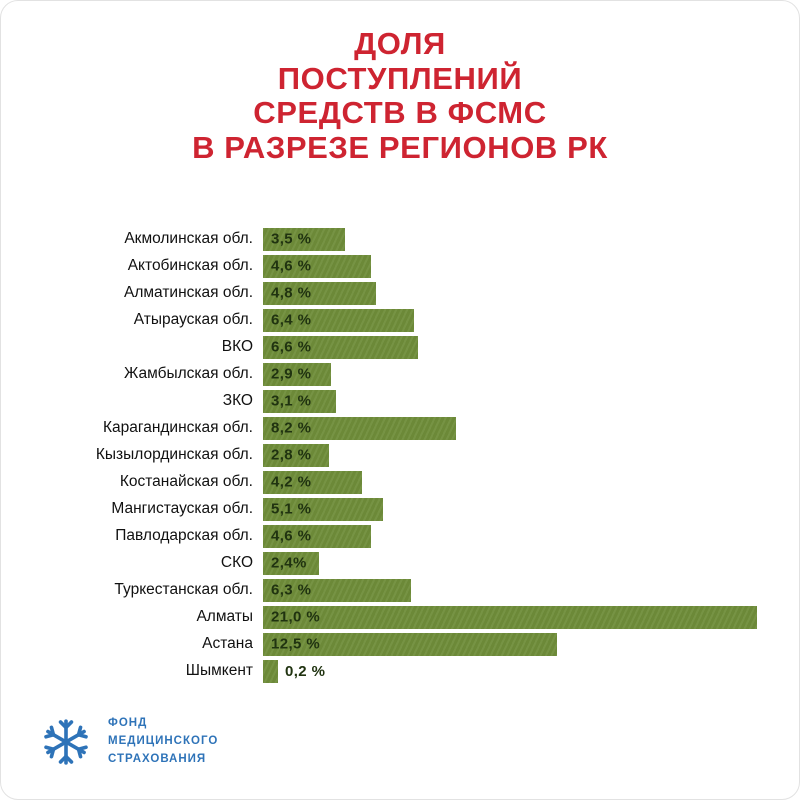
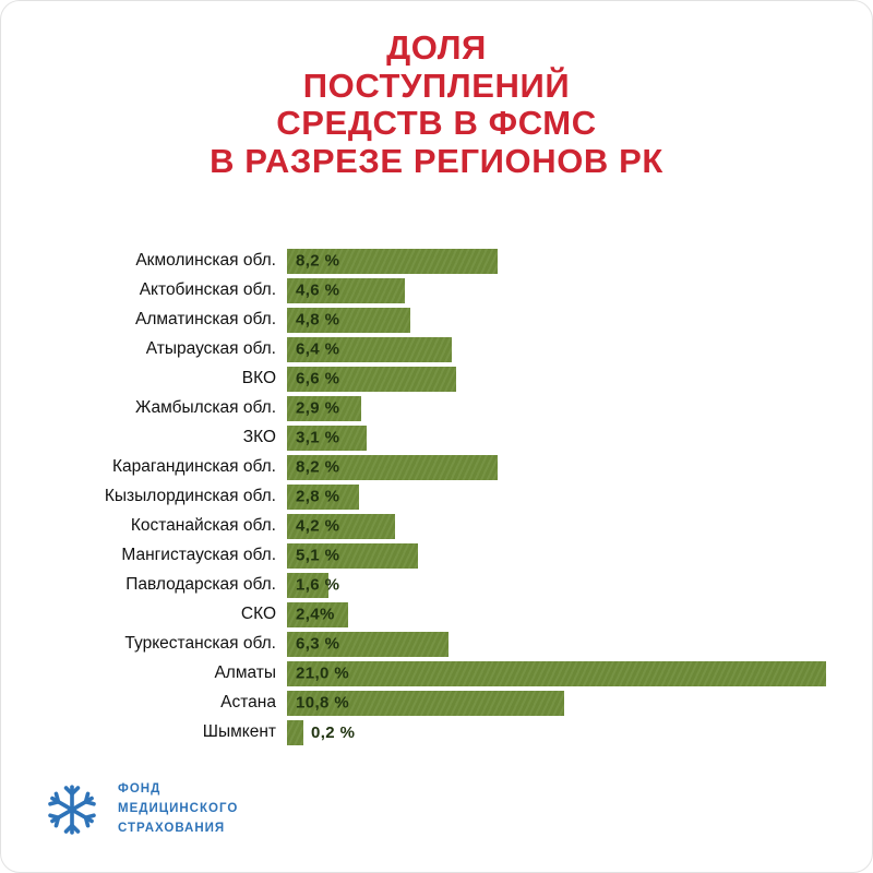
Акмолинская обл.: 3,5 -> 8,2
Павлодарская обл.: 4,6 -> 1,6
Астана: 12,5 -> 10,8
